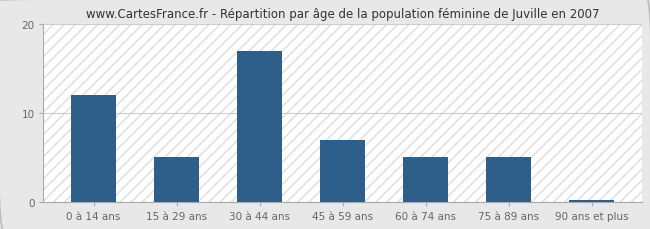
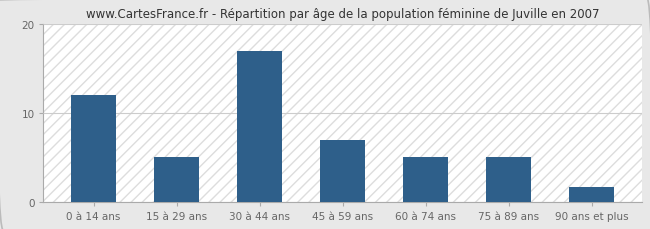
90 ans et plus: 0.2 -> 1.6
